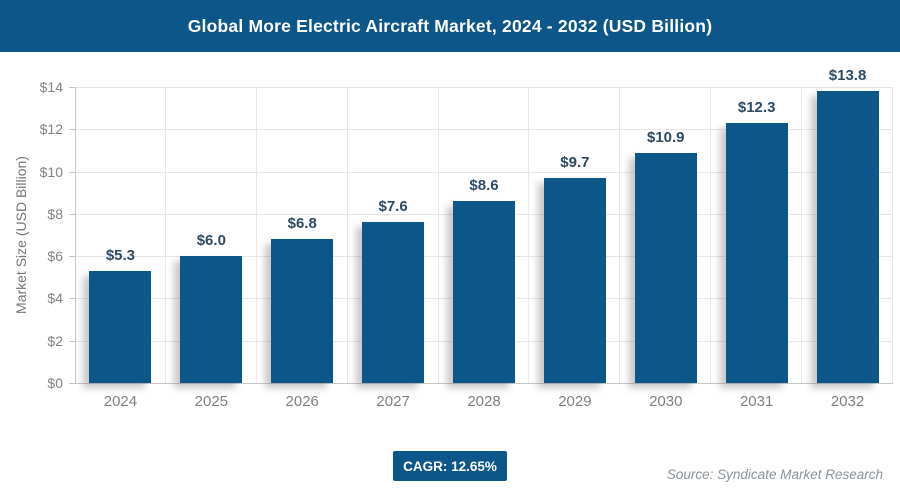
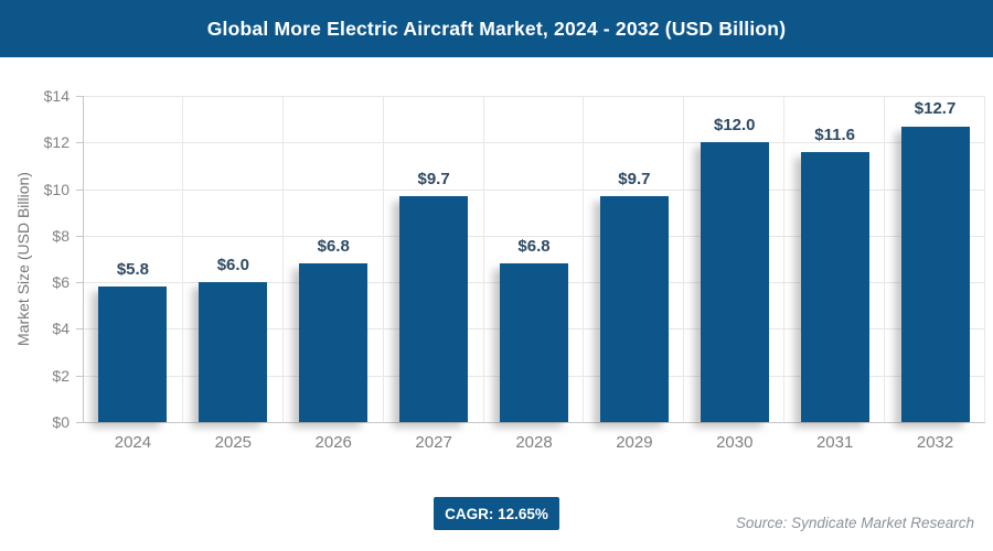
2024: $5.3 -> $5.8
2027: $7.6 -> $9.7
2028: $8.6 -> $6.8
2030: $10.9 -> $12.0
2031: $12.3 -> $11.6
2032: $13.8 -> $12.7
